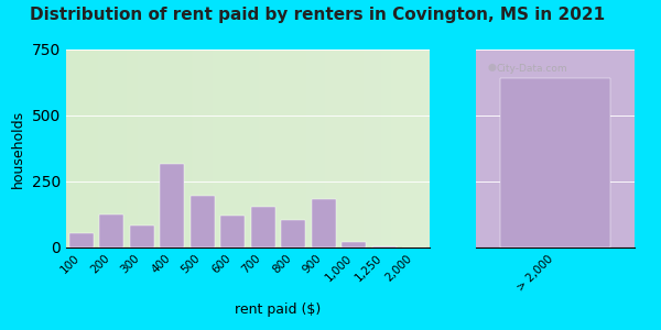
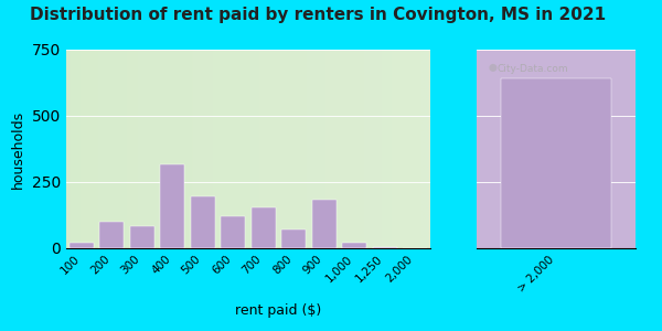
100: 55 -> 20
200: 125 -> 100
800: 105 -> 70
